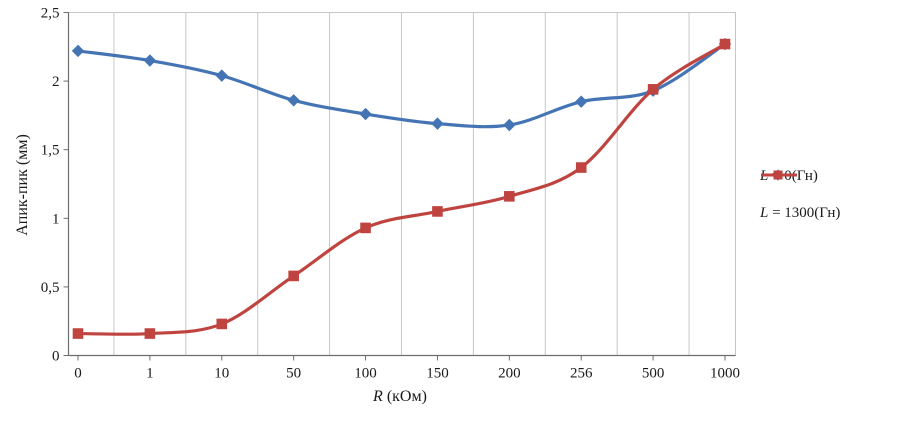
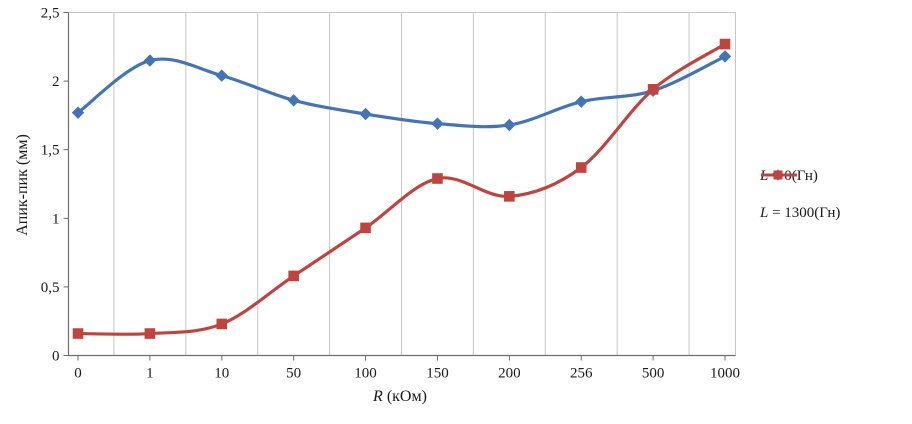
L = 0(Гн)/0: 2,22 -> 1,77
L = 1300(Гн)/150: 1,05 -> 1,29
L = 0(Гн)/1000: 2,27 -> 2,18
